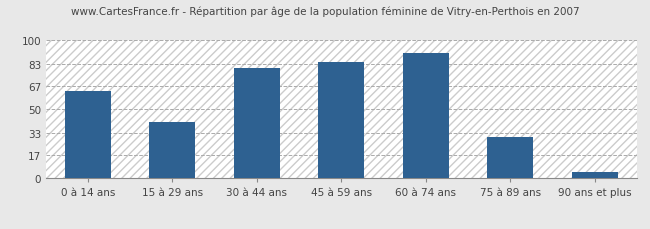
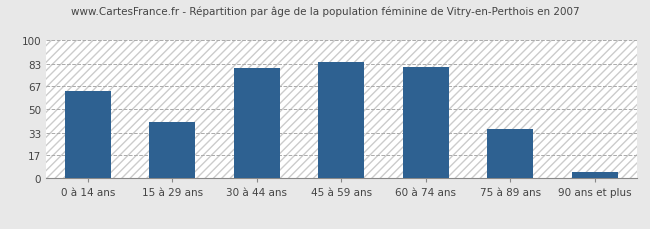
60 à 74 ans: 91 -> 81
75 à 89 ans: 30 -> 36
